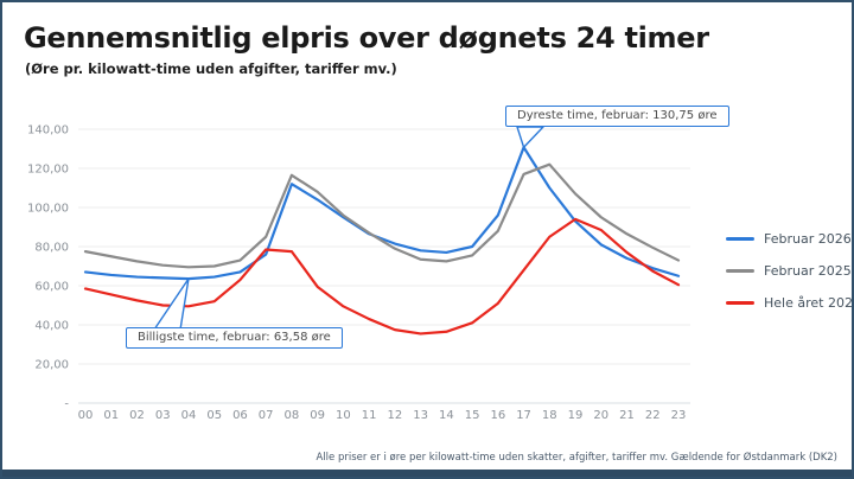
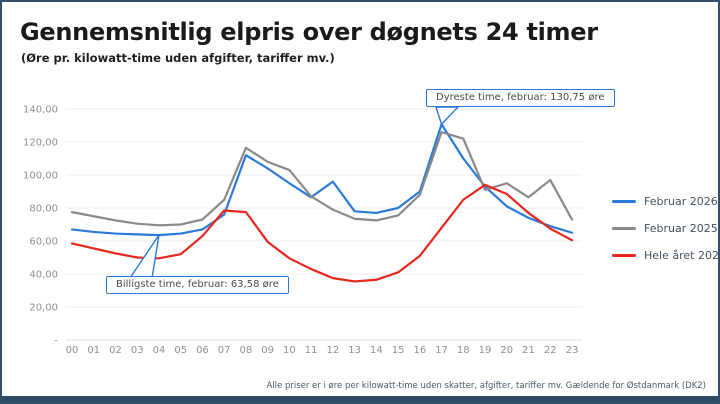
Februar 2025/10: 96 -> 103
Februar 2026/12: 82 -> 96
Februar 2026/16: 96 -> 90
Februar 2025/17: 117 -> 126
Februar 2025/19: 107 -> 91
Februar 2025/22: 80 -> 97
